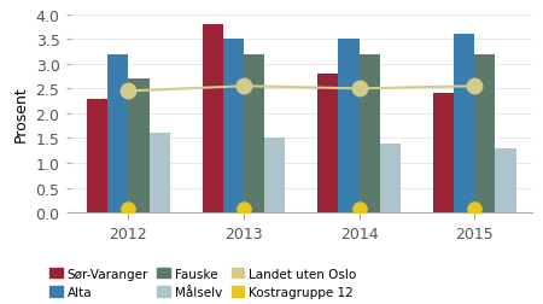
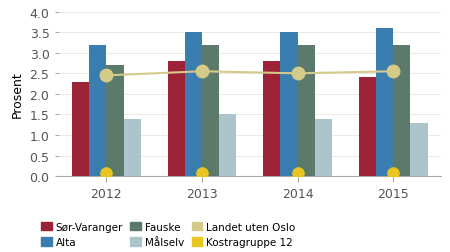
Målselv/2012: 1.6 -> 1.4
Sør-Varanger/2013: 3.8 -> 2.8
